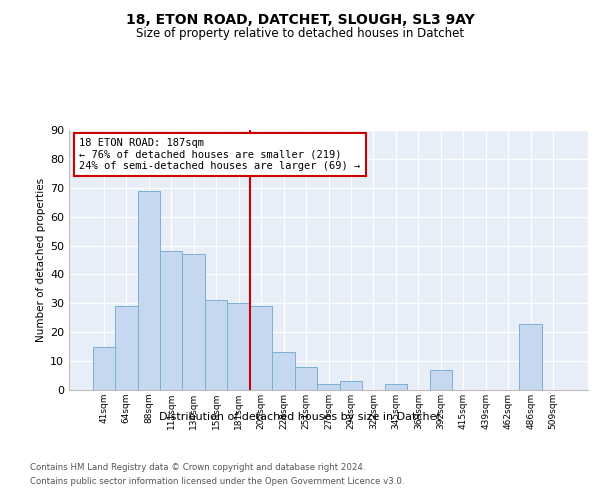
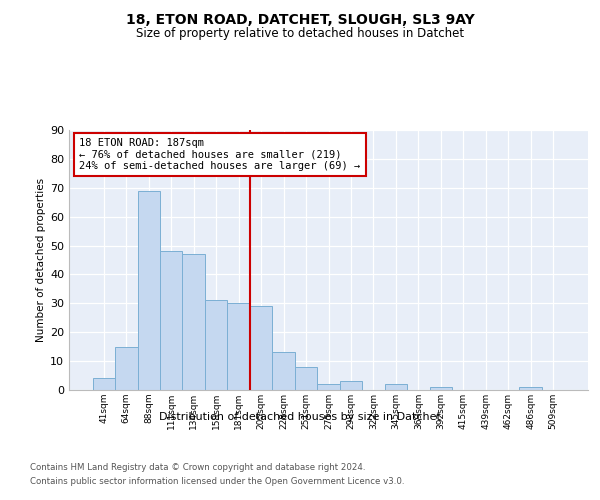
41sqm: 15 -> 4
64sqm: 29 -> 15
392sqm: 7 -> 1
486sqm: 23 -> 1
